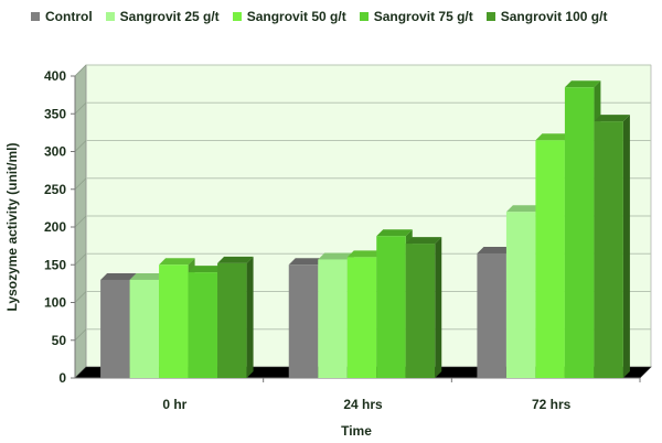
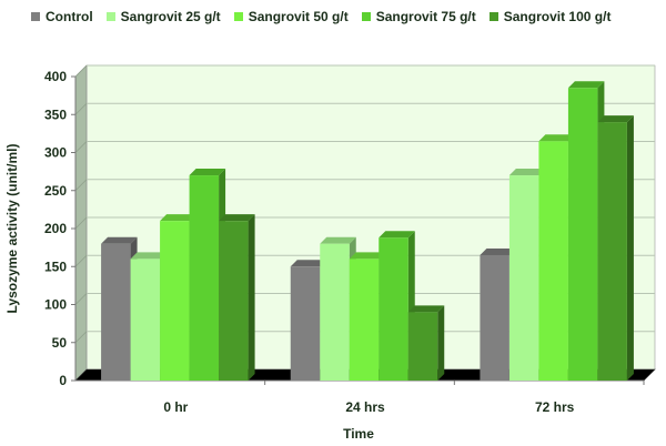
Control/0 hr: 130 -> 180
Sangrovit 25 g/t/0 hr: 130 -> 160
Sangrovit 50 g/t/0 hr: 150 -> 210
Sangrovit 75 g/t/0 hr: 140 -> 270
Sangrovit 100 g/t/0 hr: 150 -> 210
Sangrovit 25 g/t/24 hrs: 160 -> 180
Sangrovit 100 g/t/24 hrs: 180 -> 90
Sangrovit 25 g/t/72 hrs: 220 -> 270
